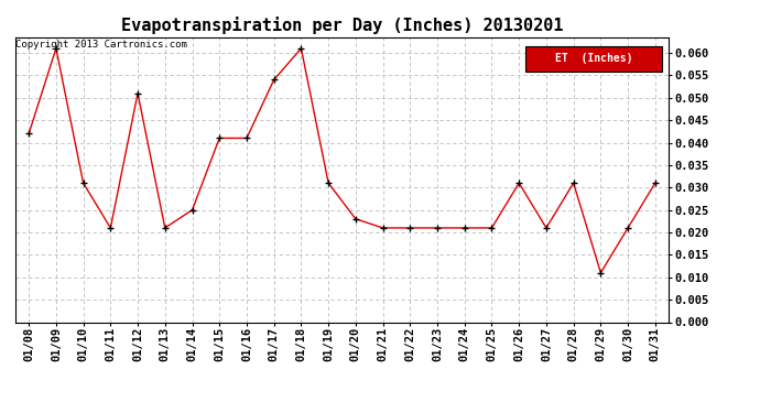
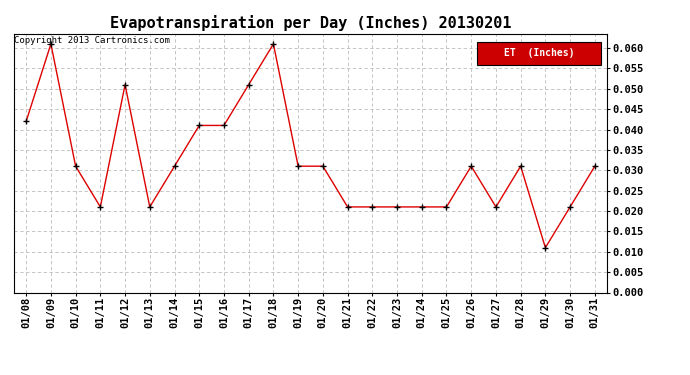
01/14: 0.025 -> 0.031
01/17: 0.054 -> 0.051
01/20: 0.023 -> 0.031
